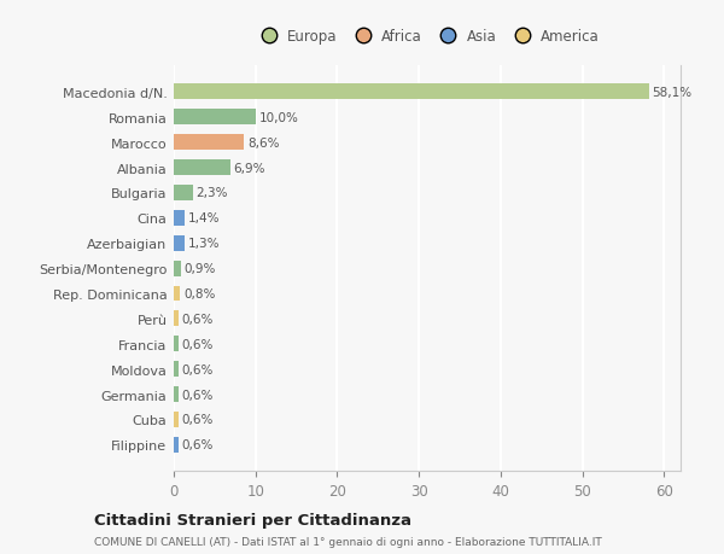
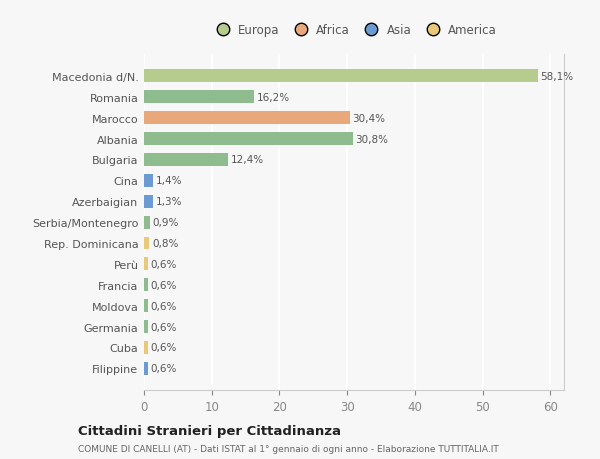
Romania: 10,0% -> 16,2%
Marocco: 8,6% -> 30,4%
Albania: 6,9% -> 30,8%
Bulgaria: 2,3% -> 12,4%
